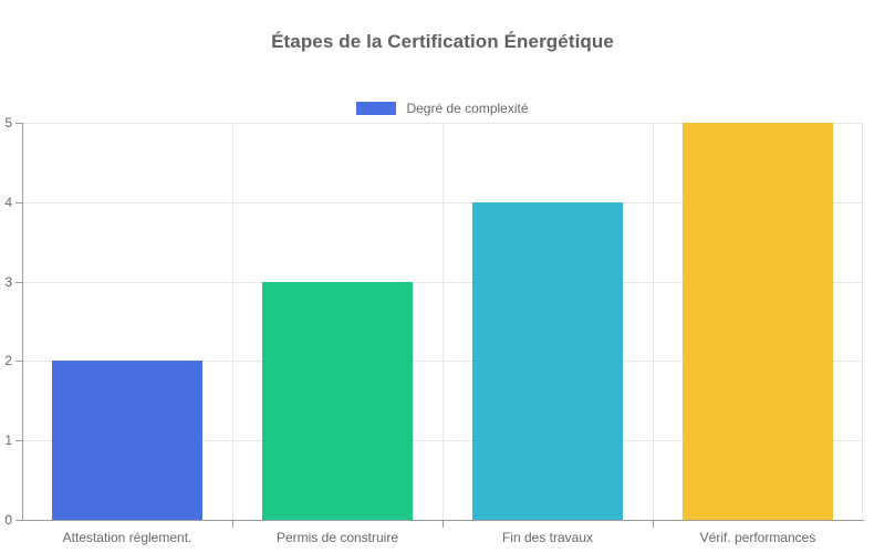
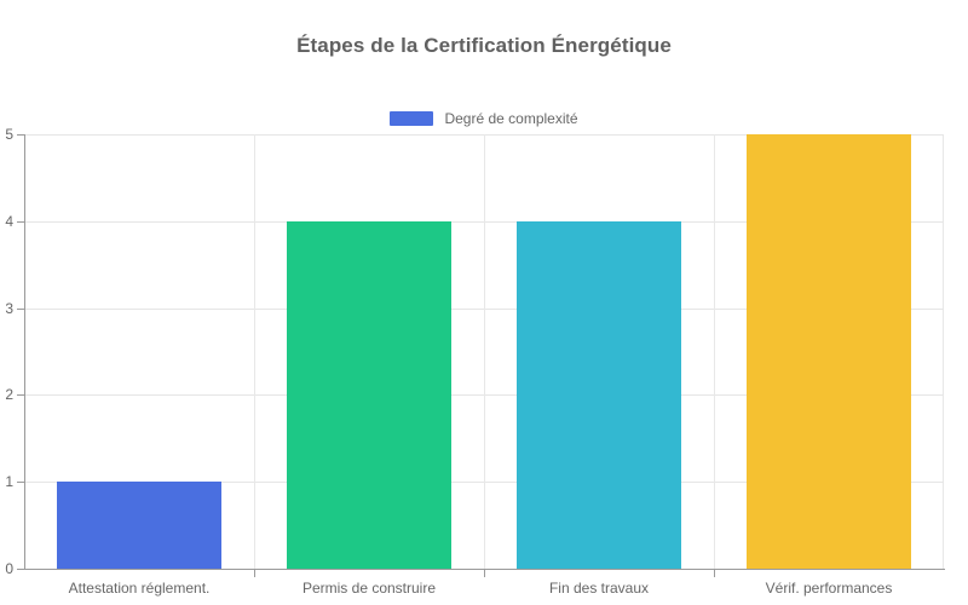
Attestation réglement.: 2 -> 1
Permis de construire: 3 -> 4
